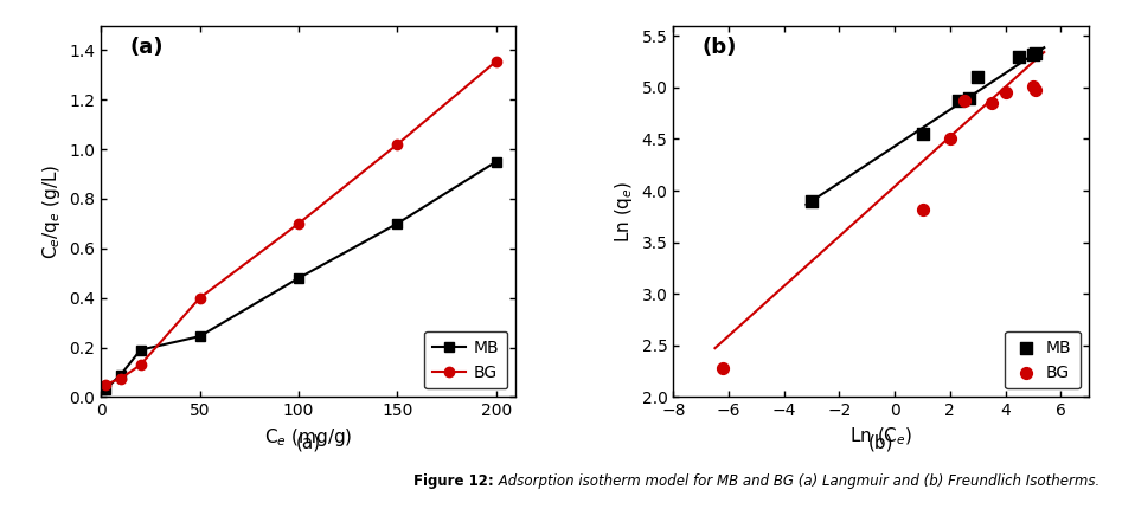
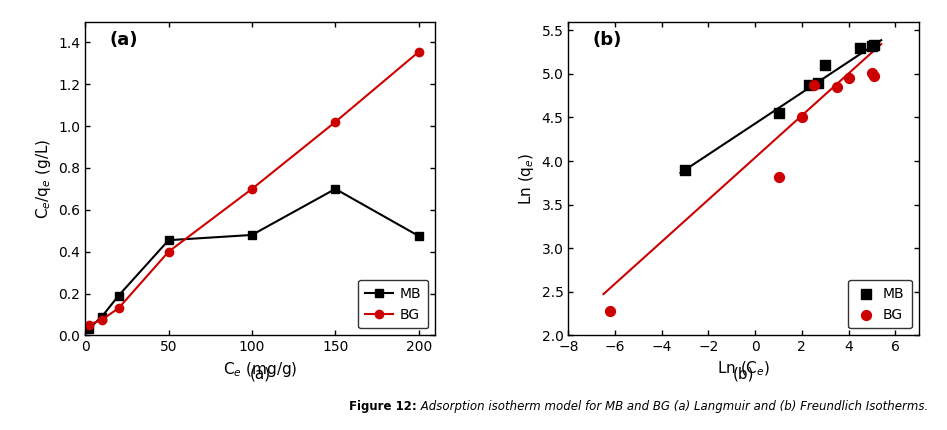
MB/50: 0.245 -> 0.455
MB/200: 0.950 -> 0.475
